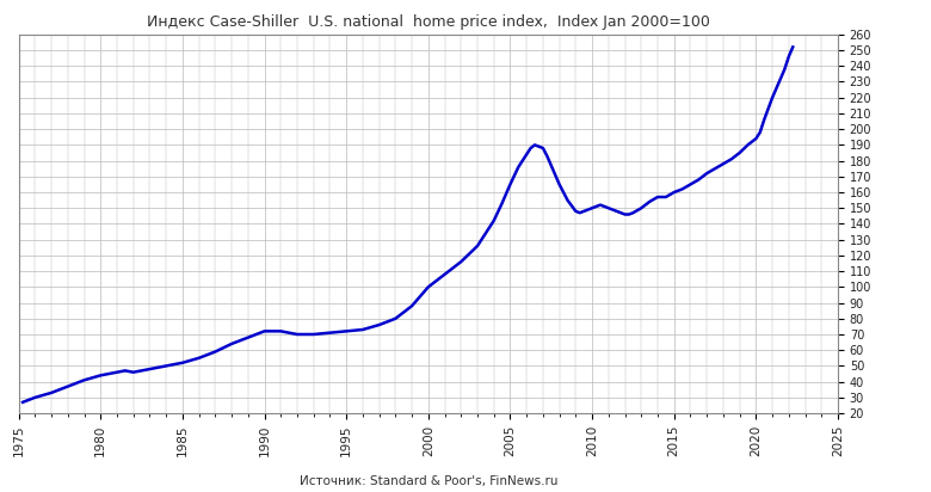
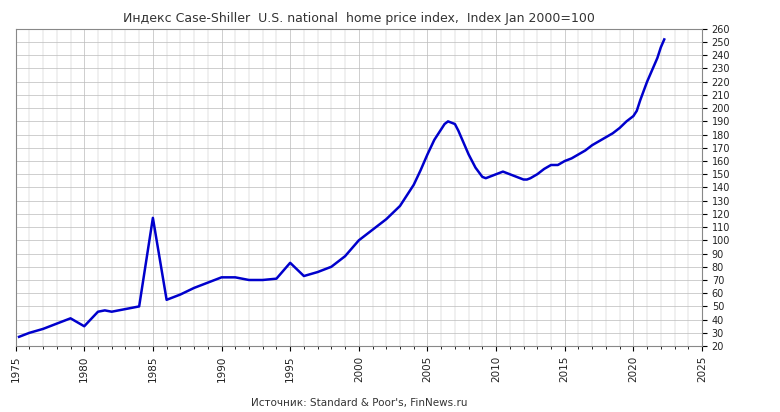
1980: 44 -> 35
1985: 52 -> 117
1995: 72 -> 83
